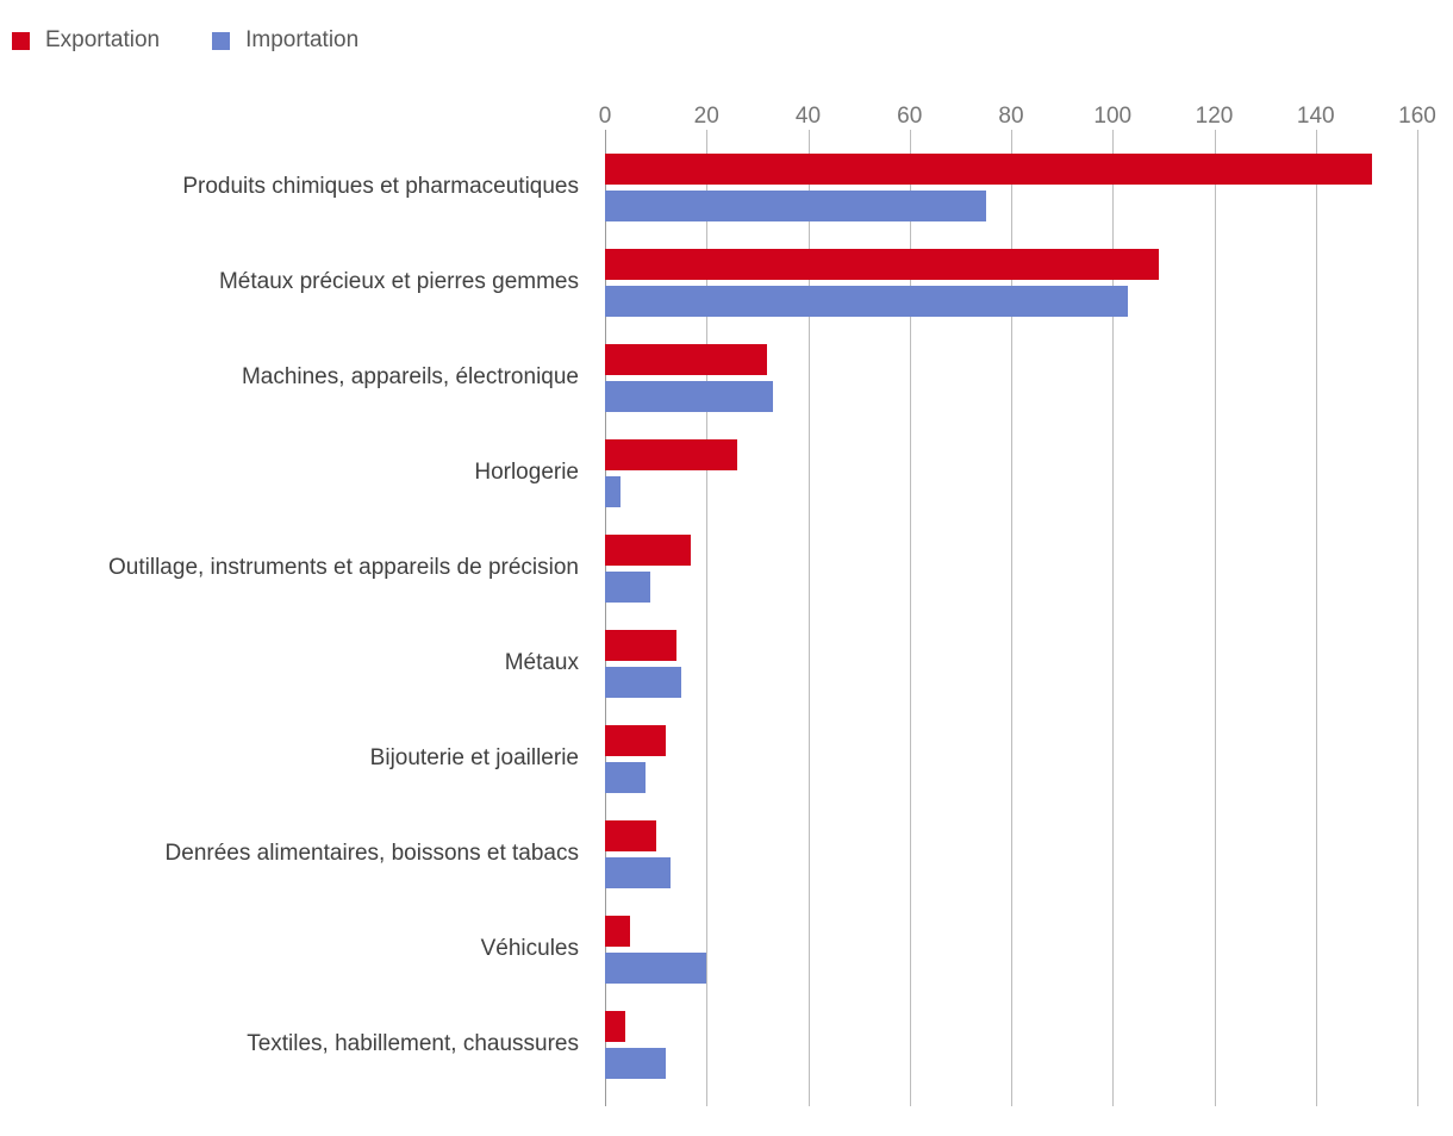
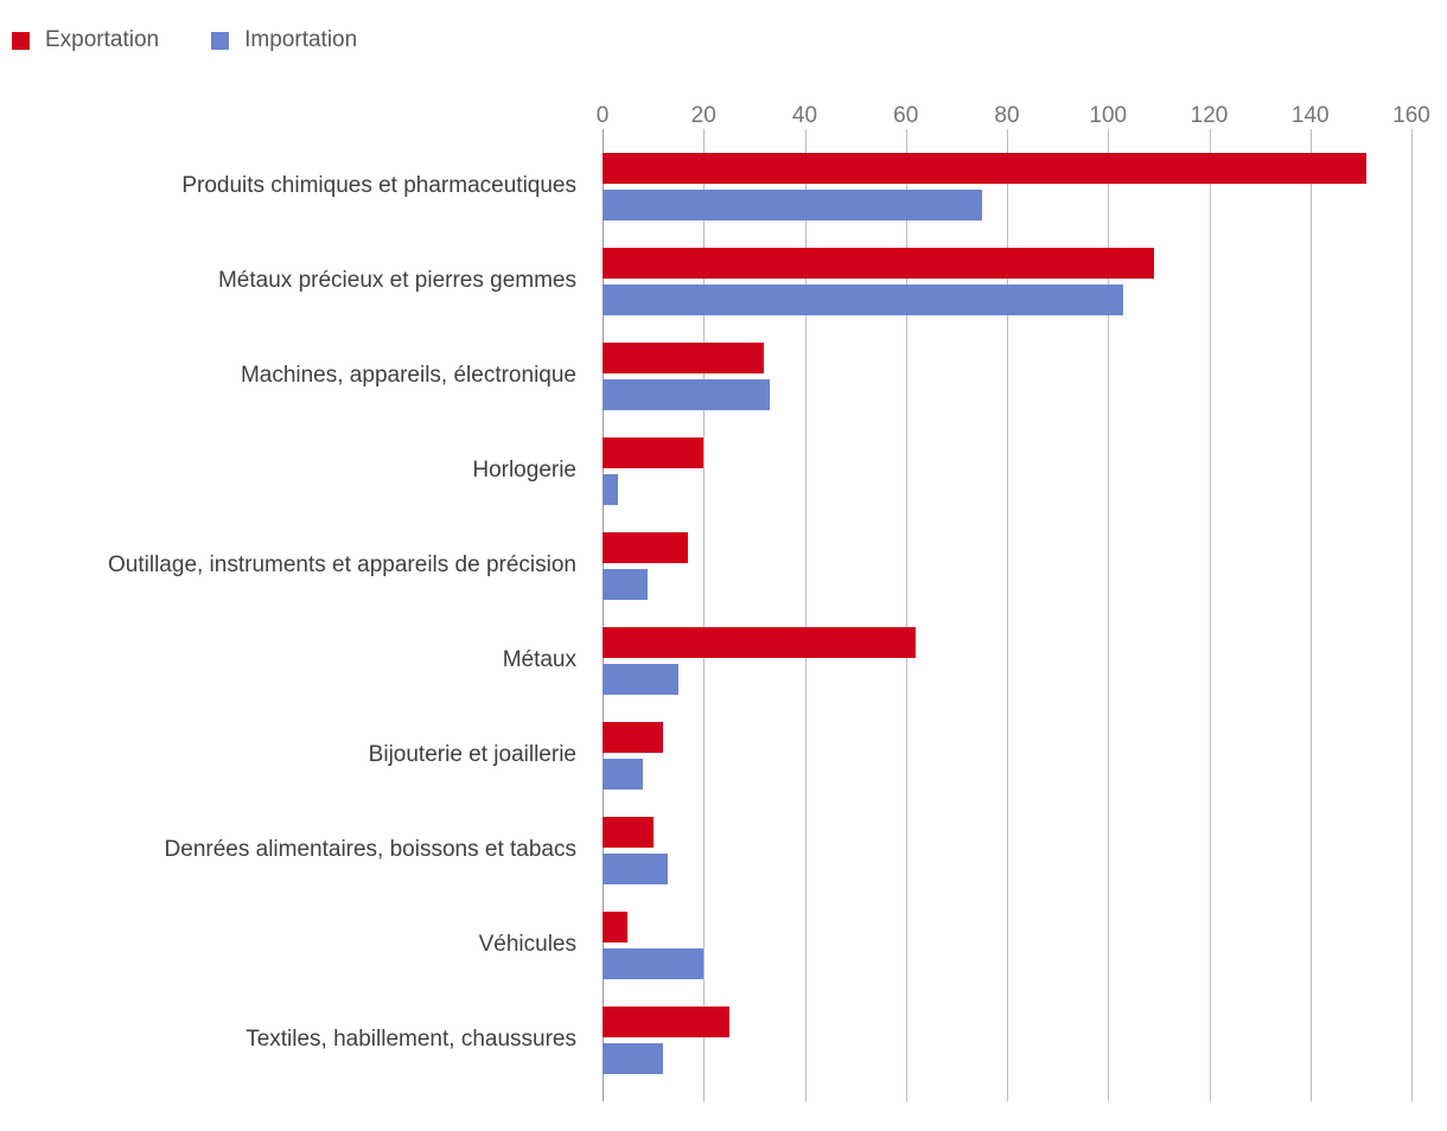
Exportation/Horlogerie: 26 -> 20
Exportation/Métaux: 14 -> 62
Exportation/Textiles, habillement, chaussures: 4 -> 25
